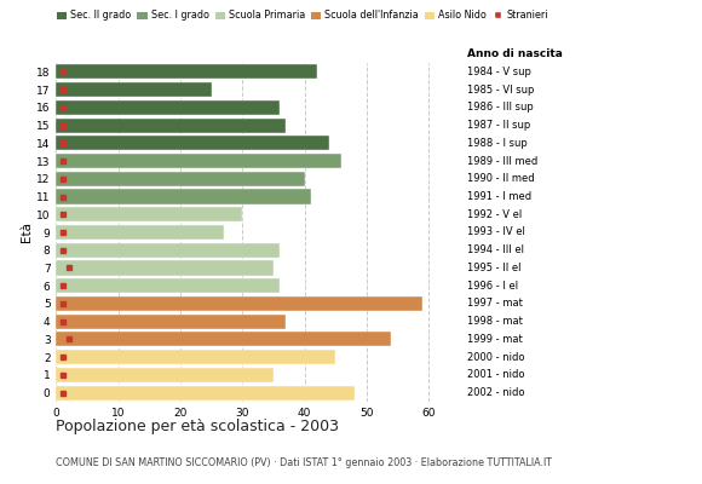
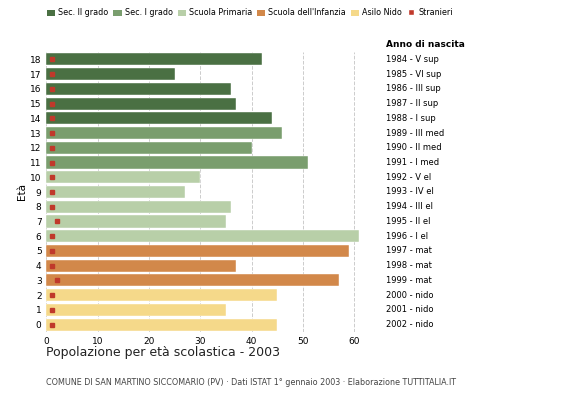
11: 41 -> 51
6: 36 -> 61
3: 54 -> 57
0: 48 -> 45
